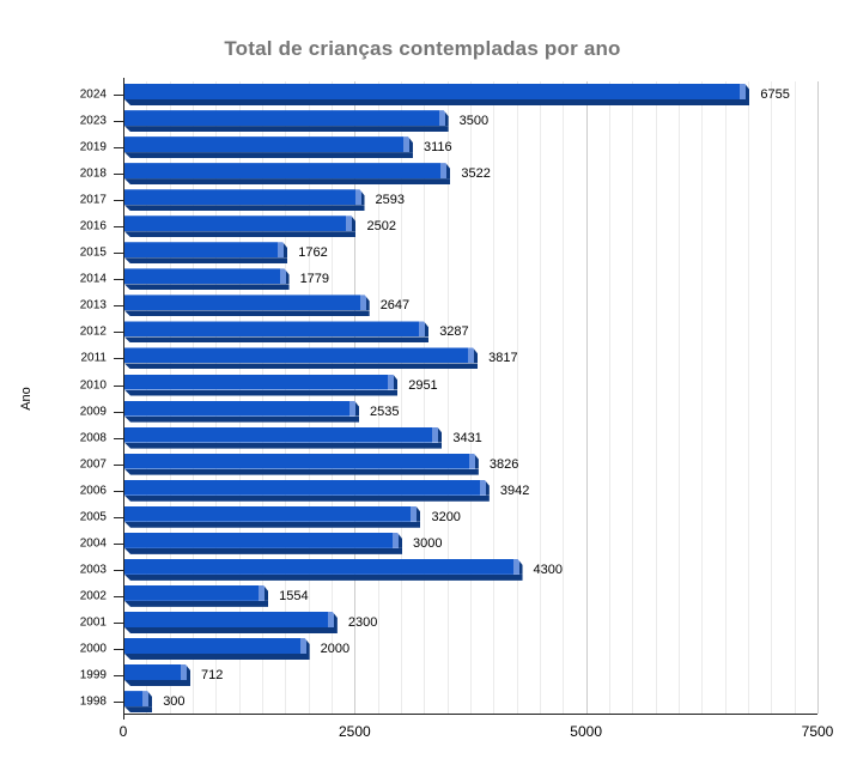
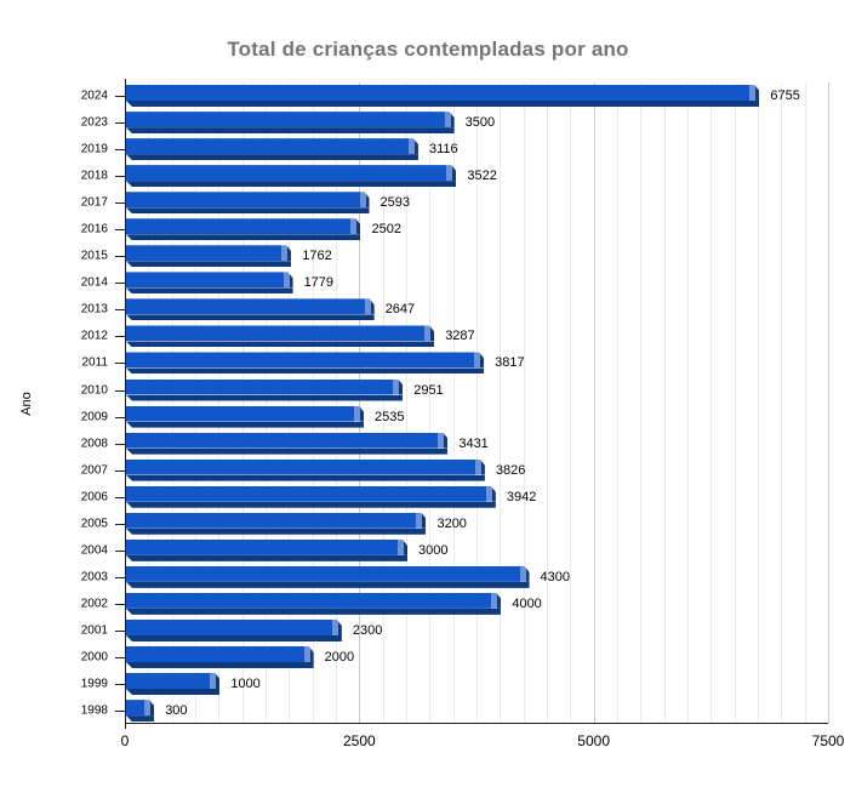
2002: 1554 -> 4000
1999: 712 -> 1000
